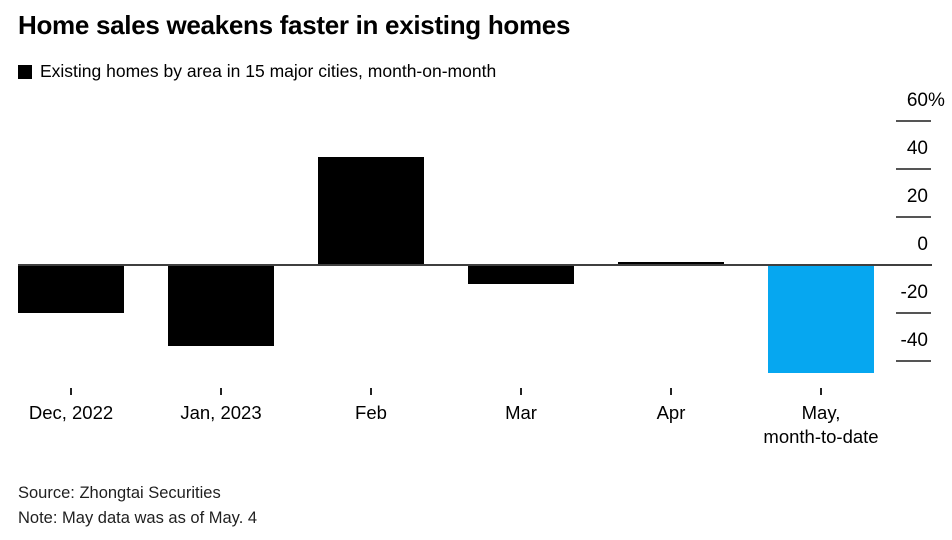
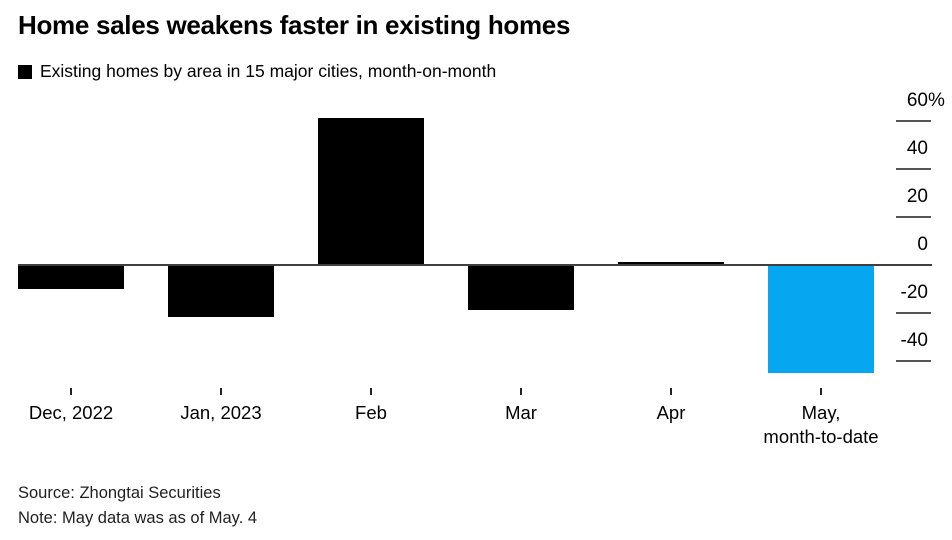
Dec, 2022: -20 -> -10
Jan, 2023: -34 -> -22
Feb: 45 -> 61
Mar: -8 -> -19
